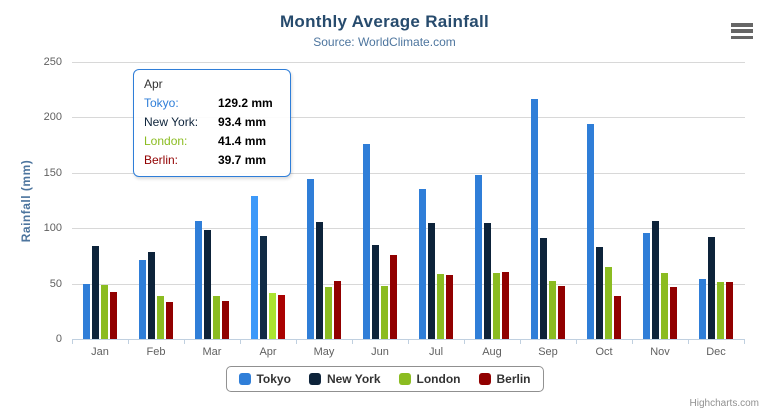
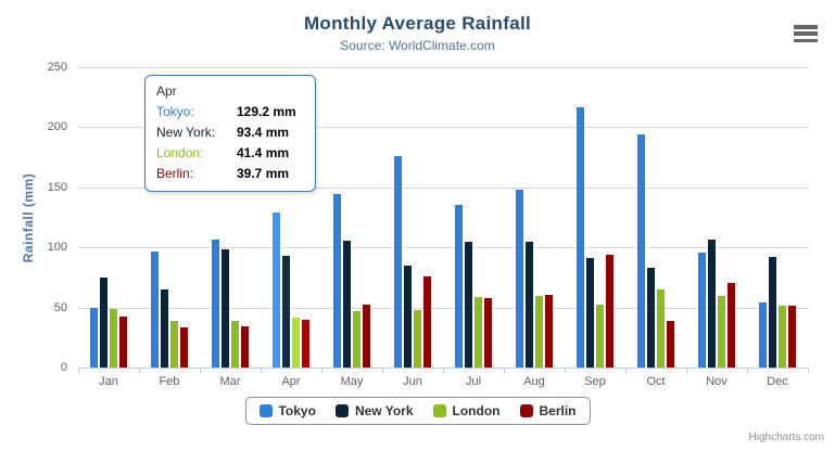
New York/Jan: 84 -> 75
Tokyo/Feb: 72 -> 97
New York/Feb: 79 -> 65
Berlin/Sep: 48 -> 94
Berlin/Nov: 47 -> 70
